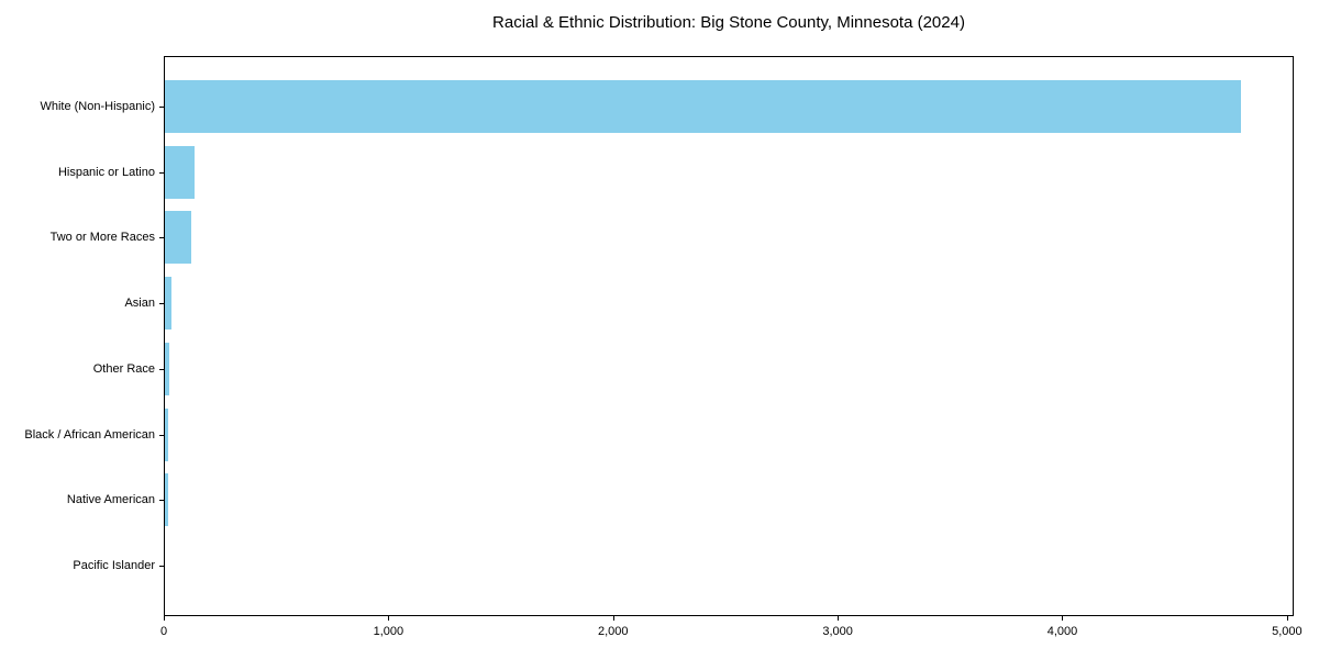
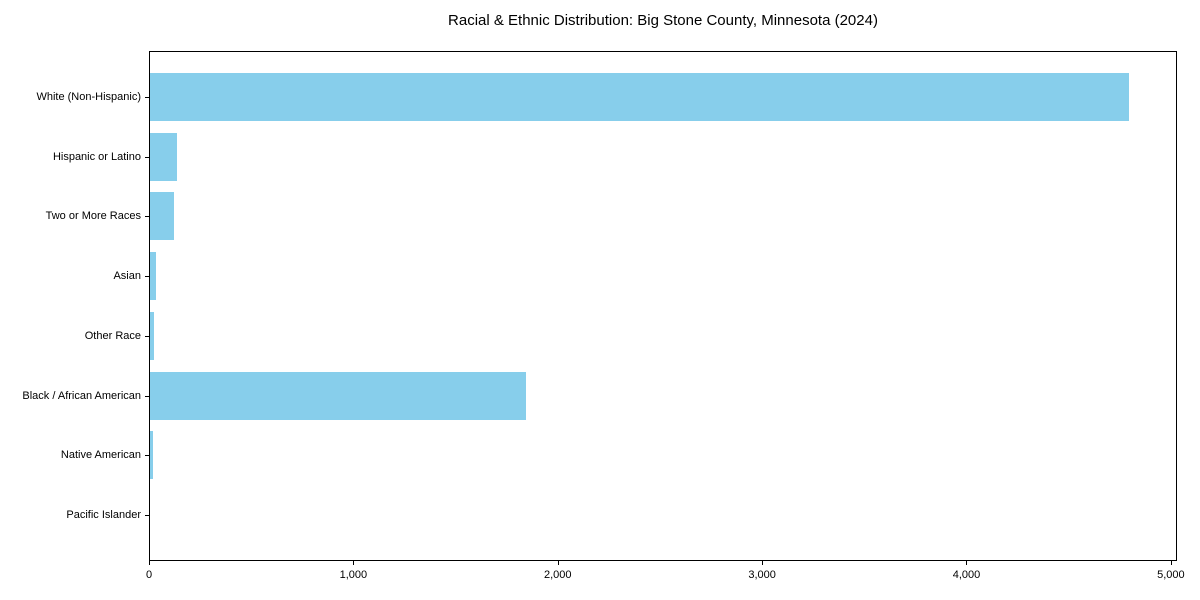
Black / African American: 20 -> 1840
